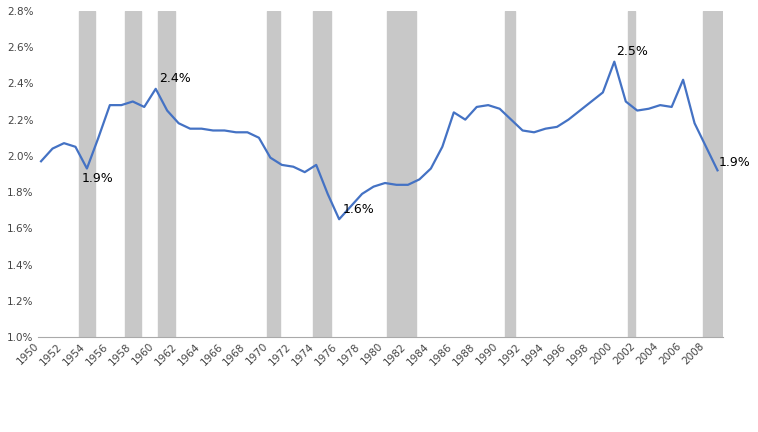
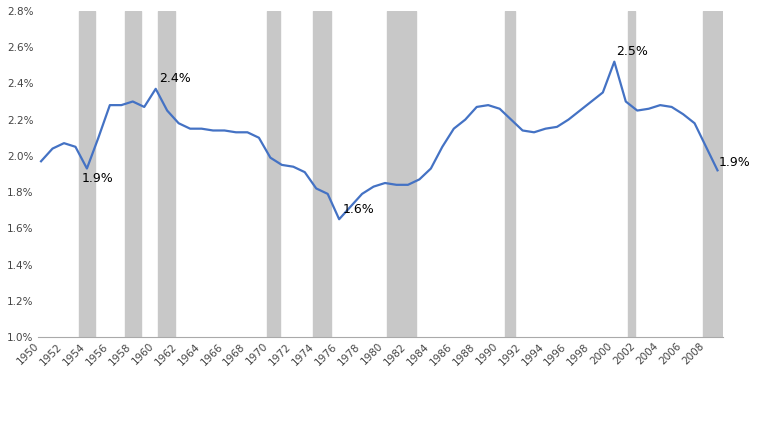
1974: 1.95% -> 1.82%
1986: 2.24% -> 2.15%
2006: 2.42% -> 2.23%
